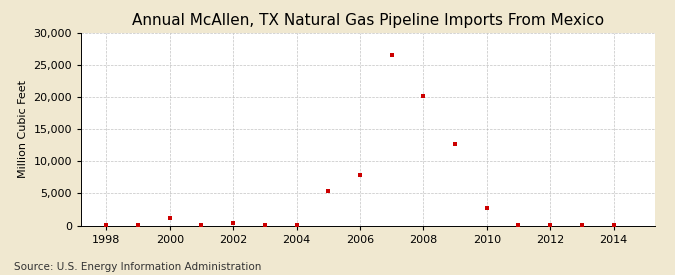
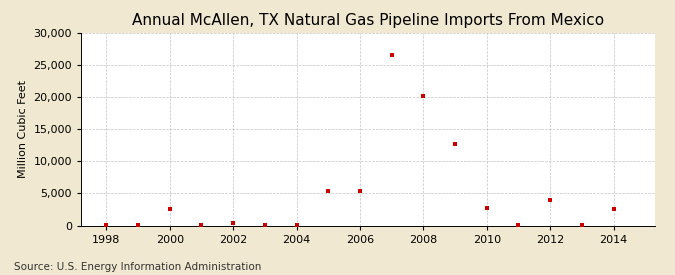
2000: 1,200 -> 2,600
2006: 7,900 -> 5,400
2012: 100 -> 4,000
2014: 100 -> 2,600
